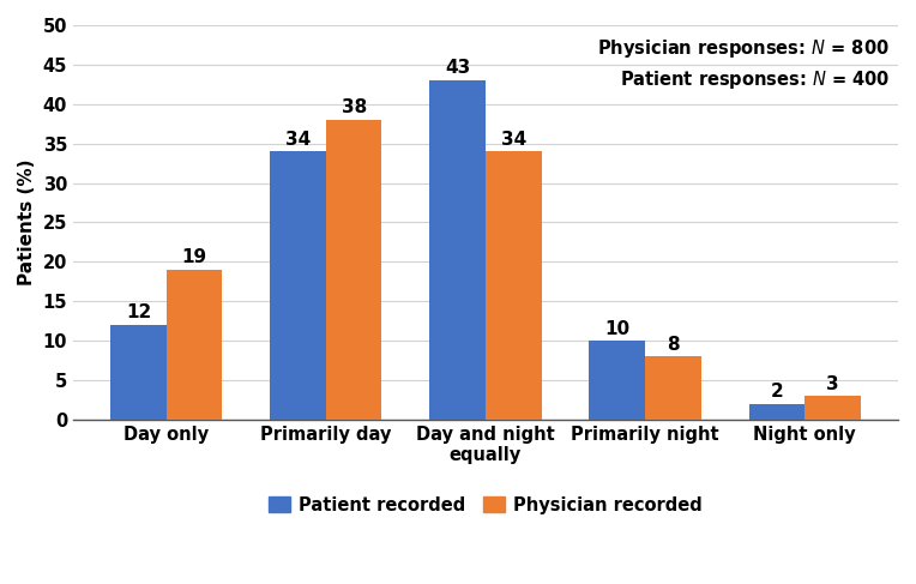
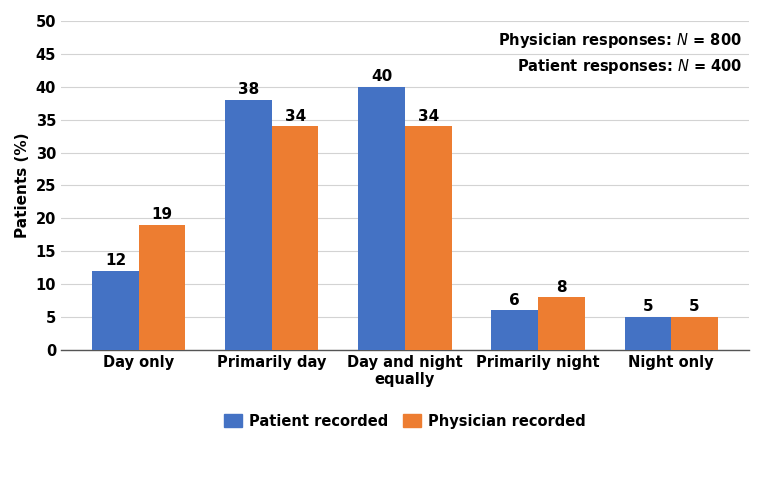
Patient recorded/Primarily day: 34 -> 38
Physician recorded/Primarily day: 38 -> 34
Patient recorded/Day and night equally: 43 -> 40
Patient recorded/Primarily night: 10 -> 6
Patient recorded/Night only: 2 -> 5
Physician recorded/Night only: 3 -> 5
